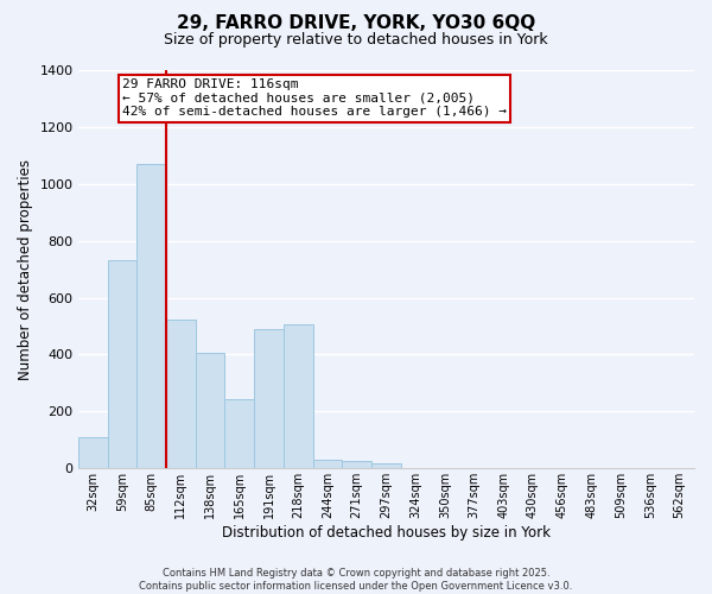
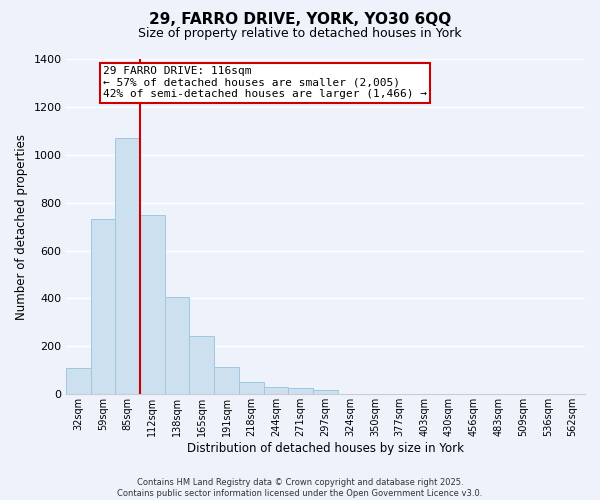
112sqm: 525 -> 750
191sqm: 490 -> 115
218sqm: 505 -> 50
